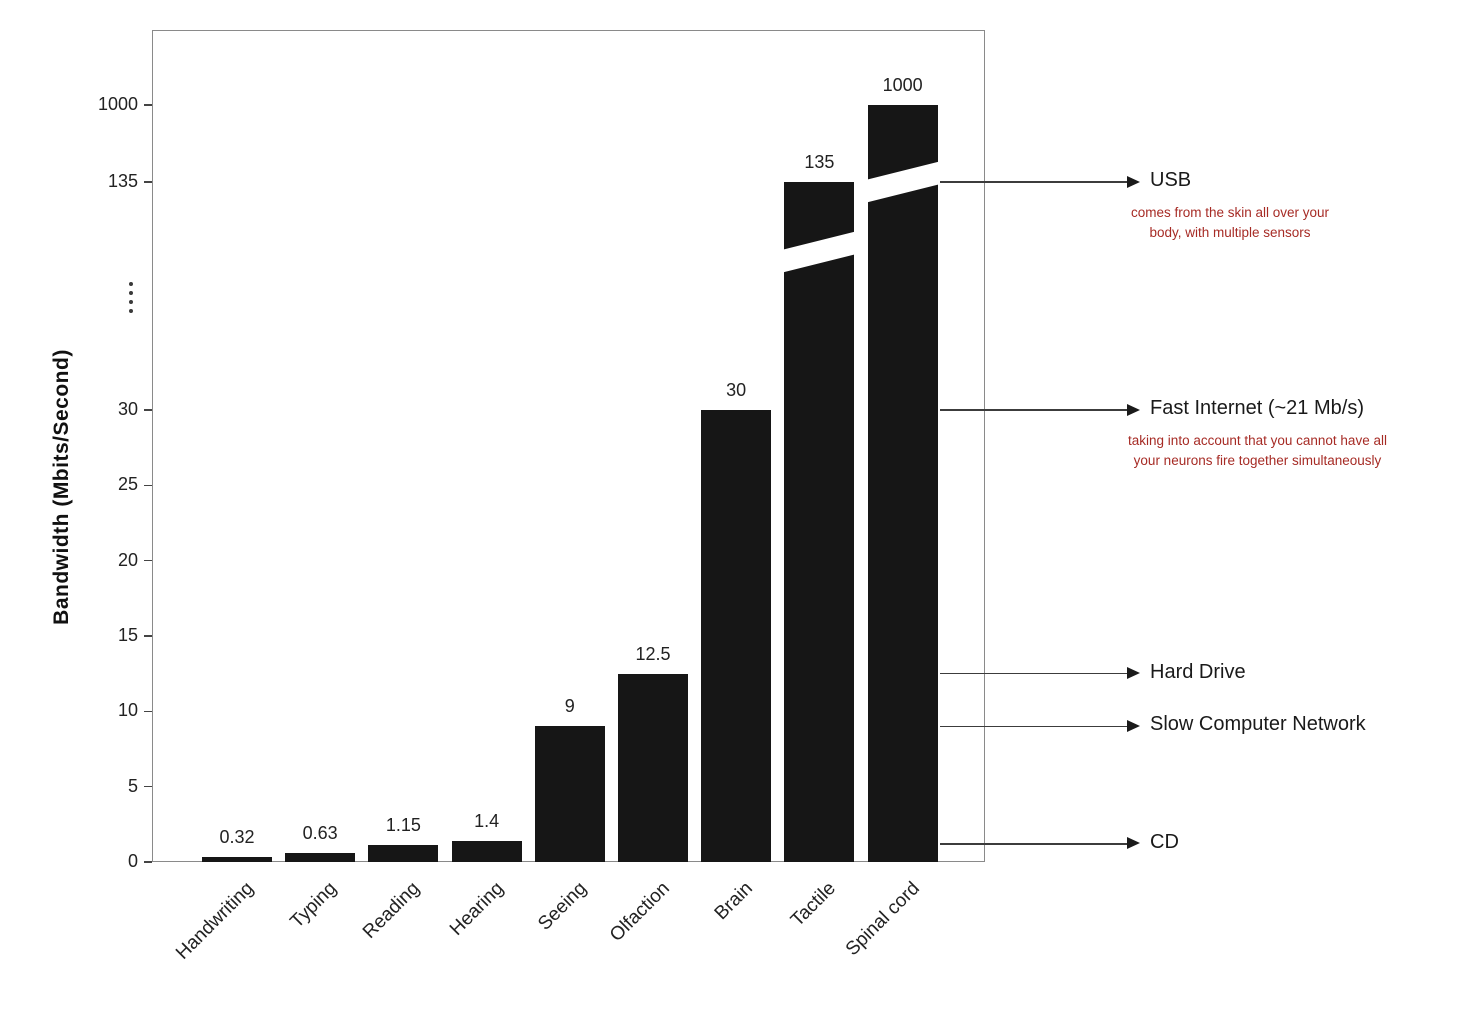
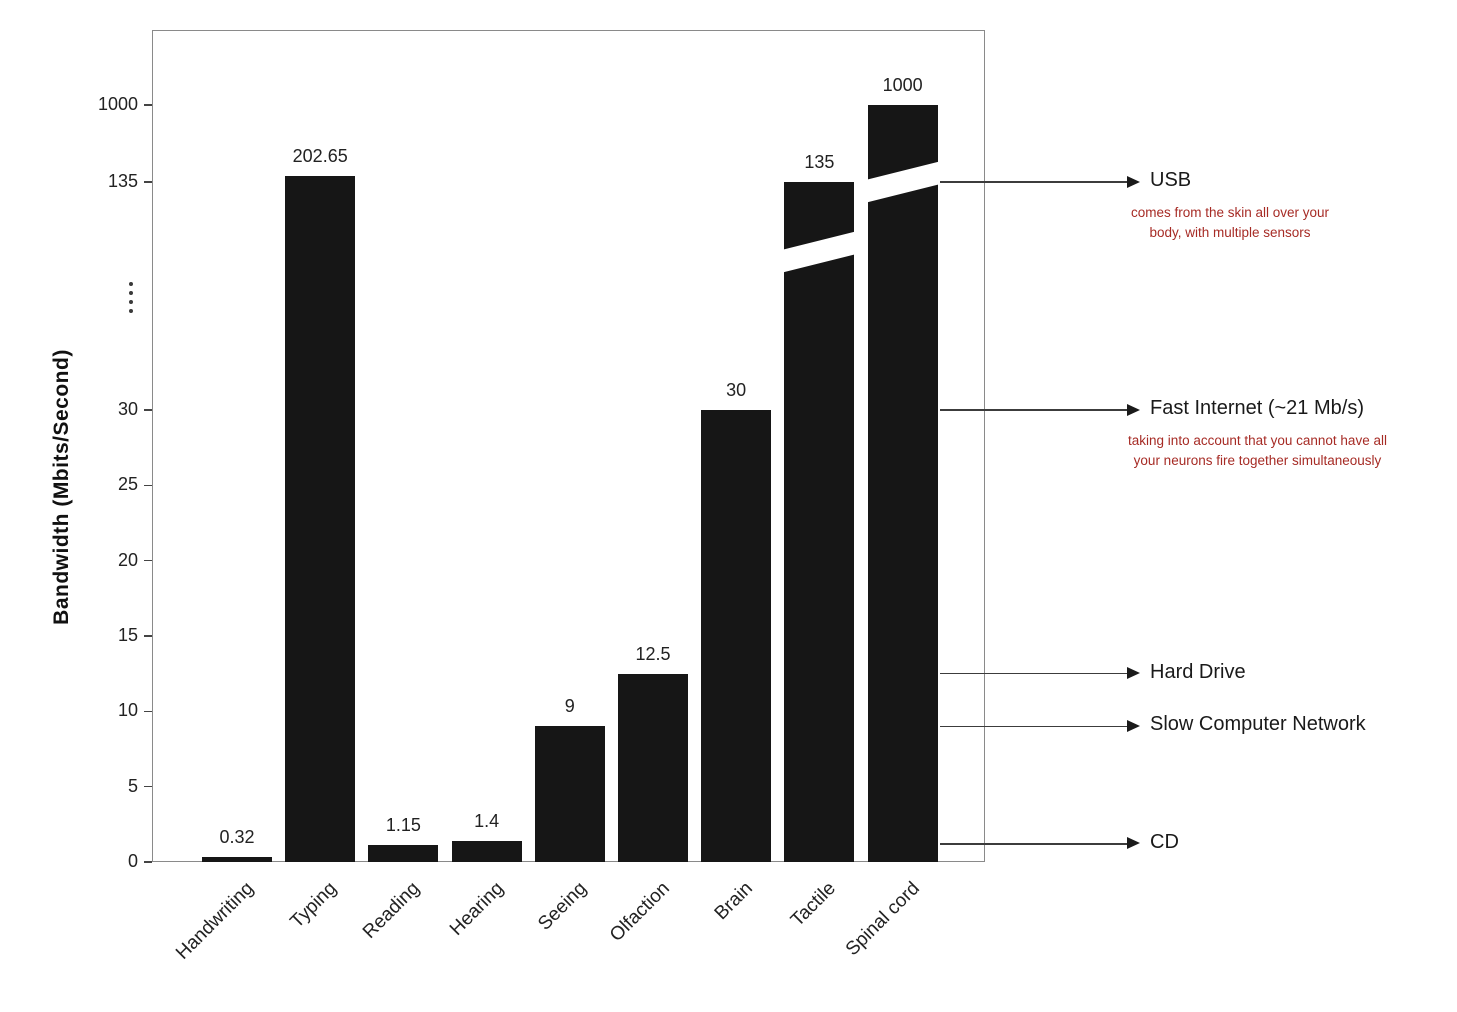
Typing: 0.63 -> 202.65
